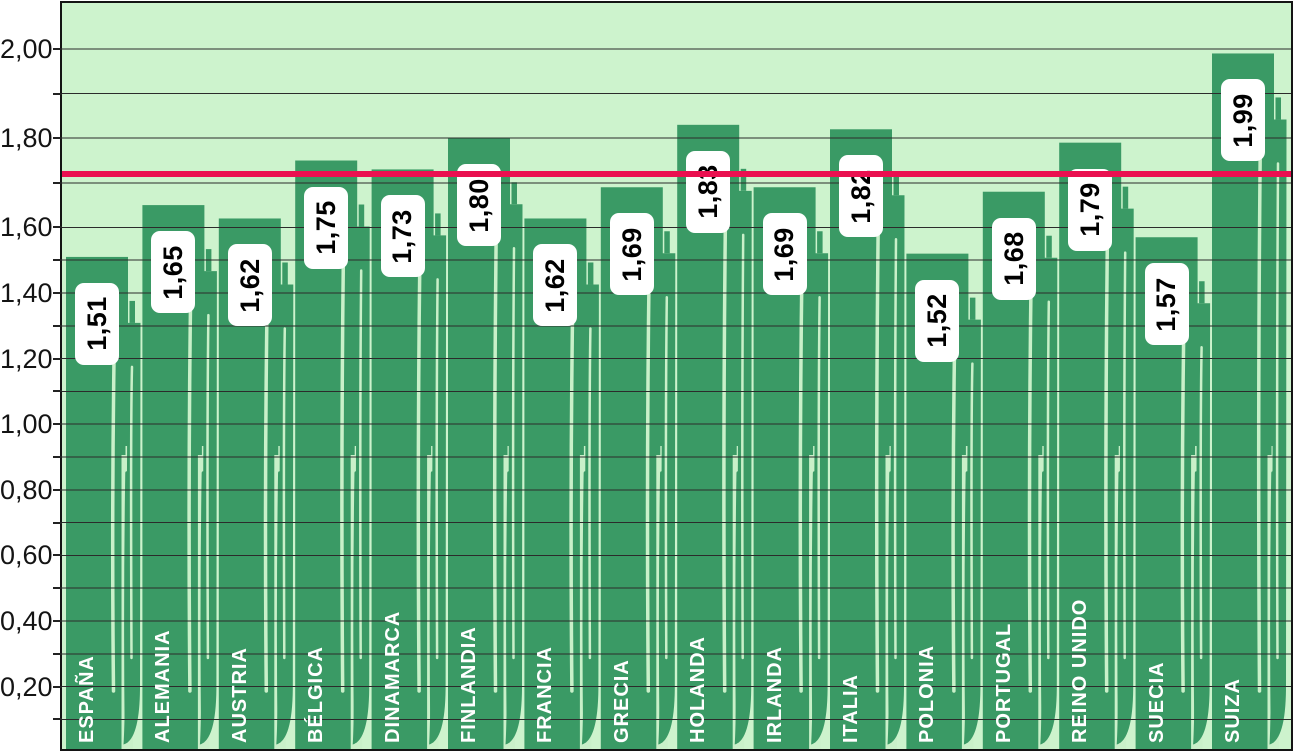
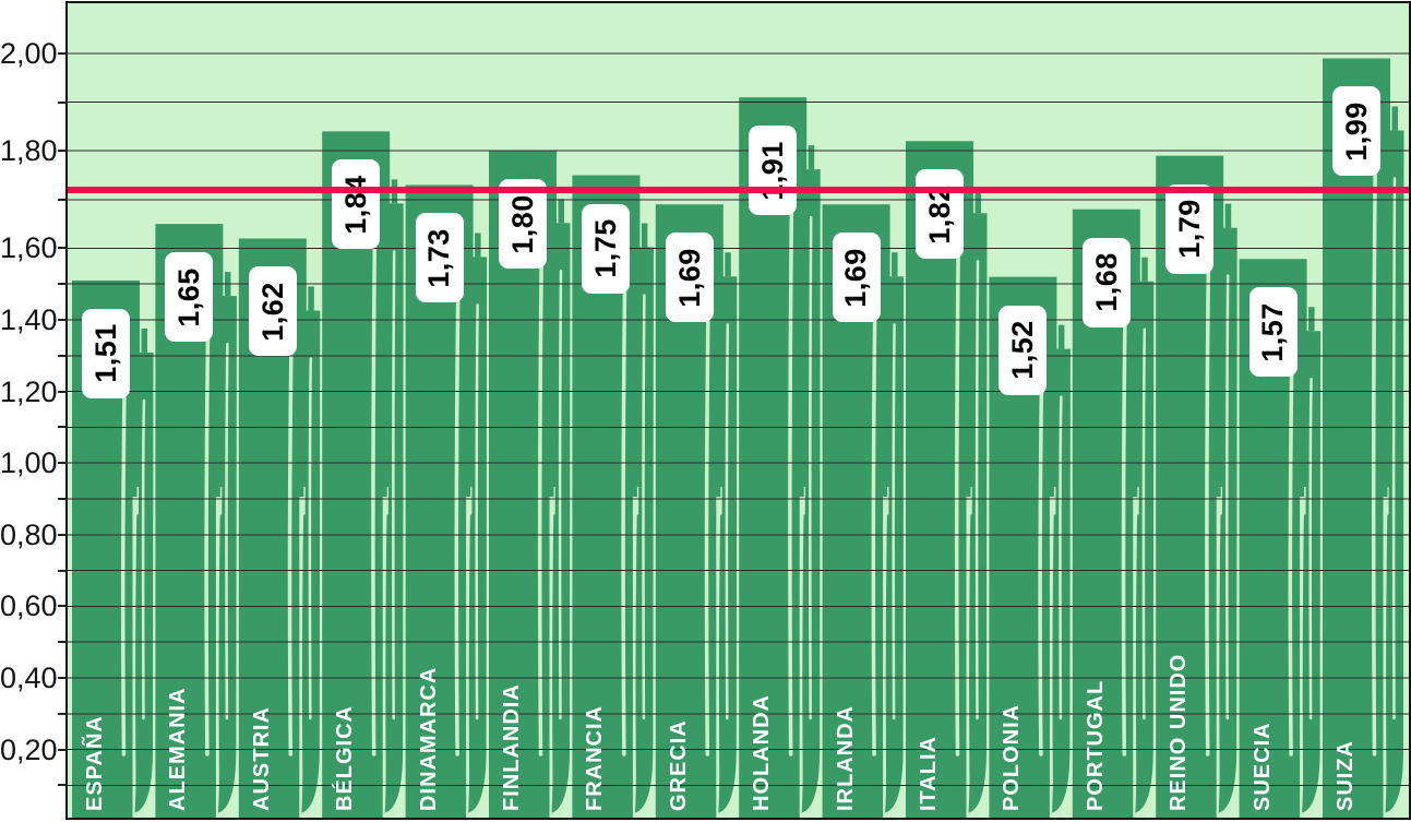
BÉLGICA: 1,75 -> 1,84
FRANCIA: 1,62 -> 1,75
HOLANDA: 1,83 -> 1,91
